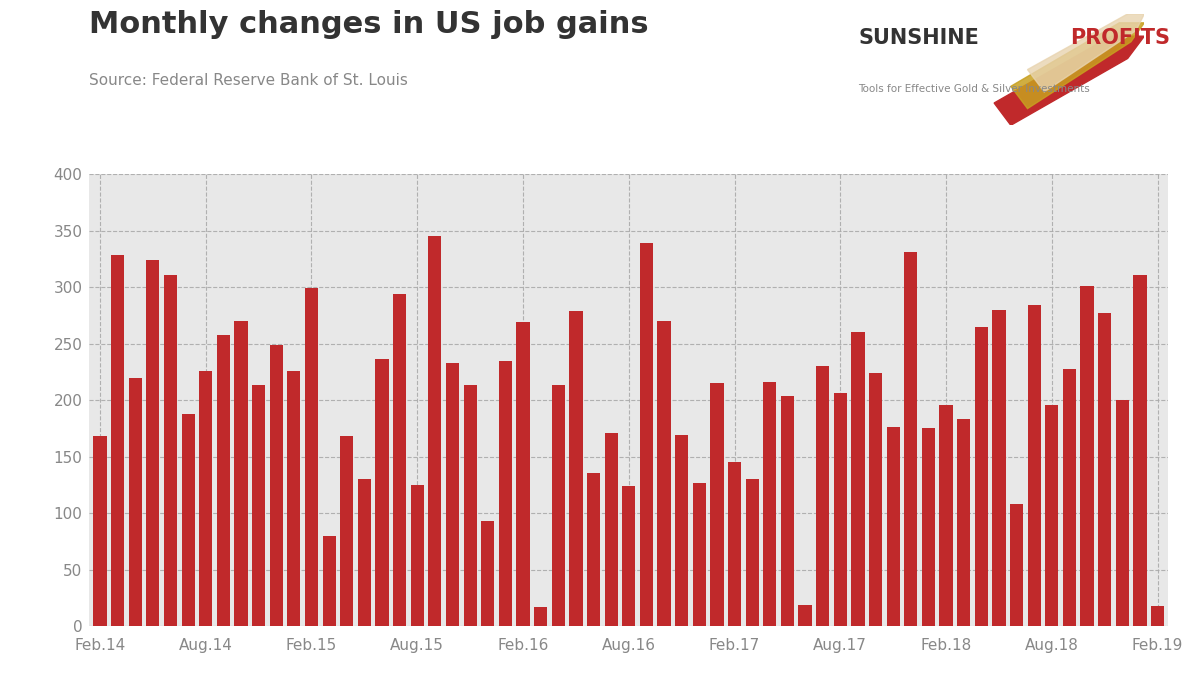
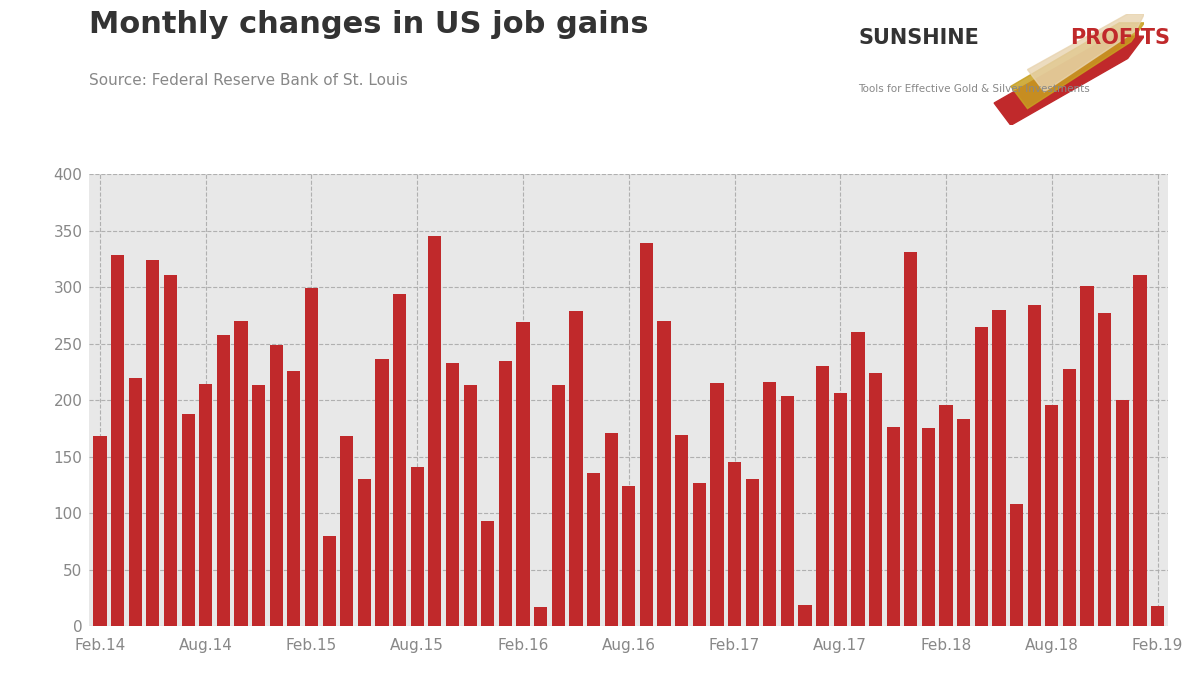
Aug.14: 226 -> 214
Aug.15: 125 -> 141
